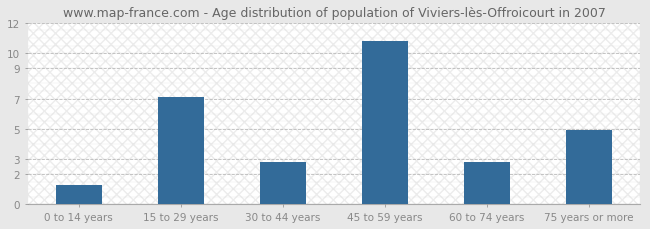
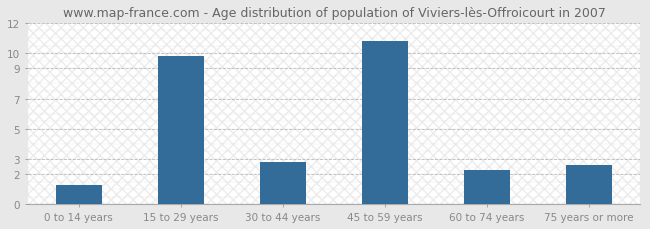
15 to 29 years: 7.1 -> 9.8
60 to 74 years: 2.8 -> 2.3
75 years or more: 4.9 -> 2.6
